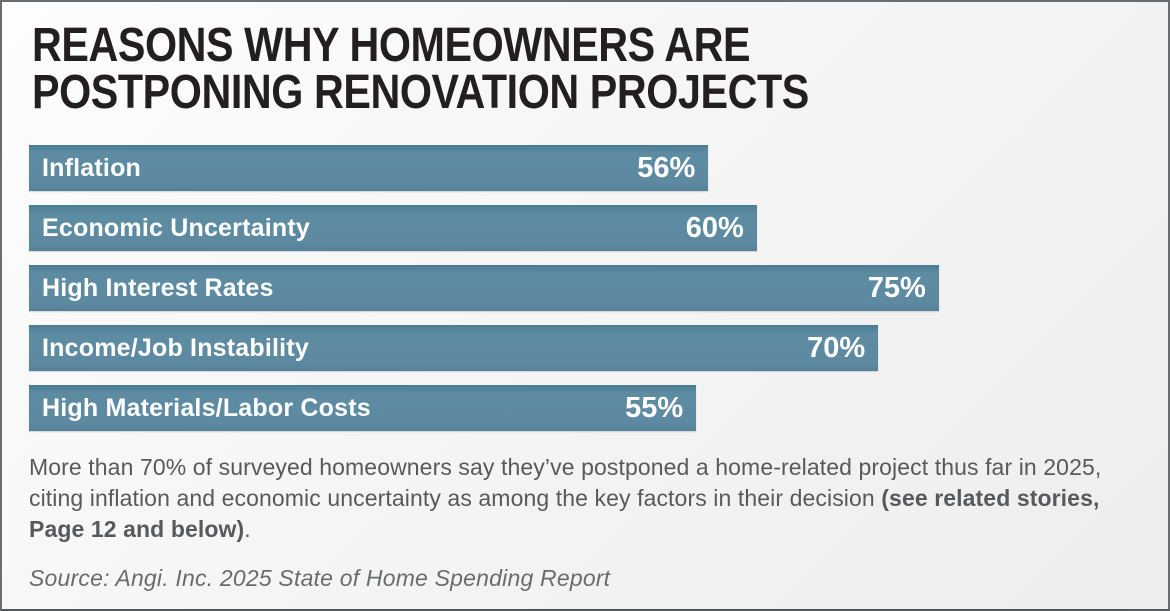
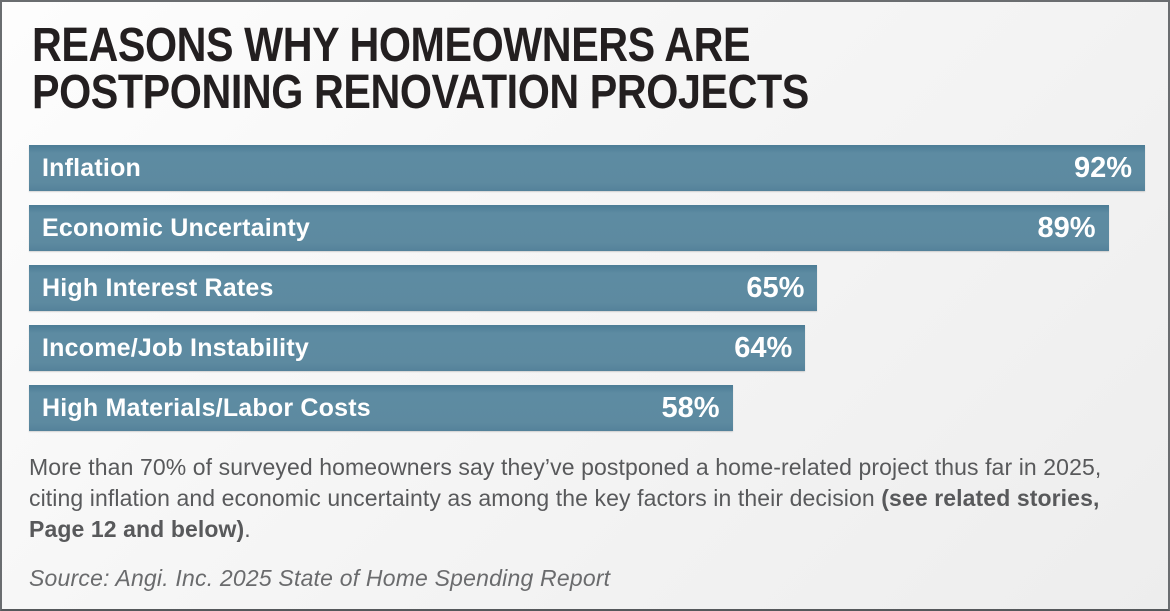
Inflation: 56% -> 92%
Economic Uncertainty: 60% -> 89%
High Interest Rates: 75% -> 65%
Income/Job Instability: 70% -> 64%
High Materials/Labor Costs: 55% -> 58%
